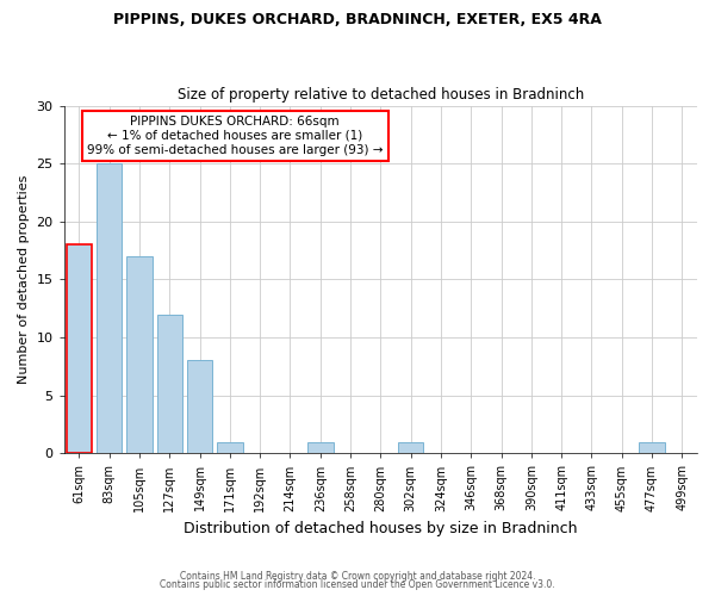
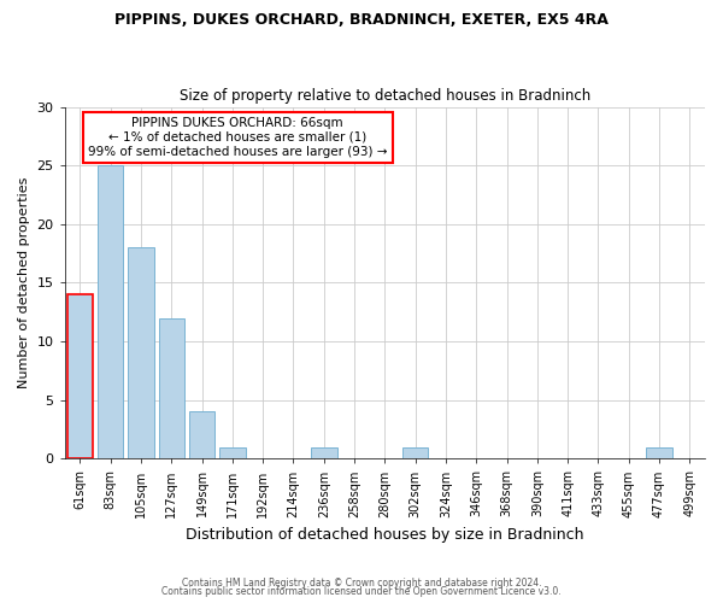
61sqm: 18 -> 14
105sqm: 17 -> 18
149sqm: 8 -> 4
